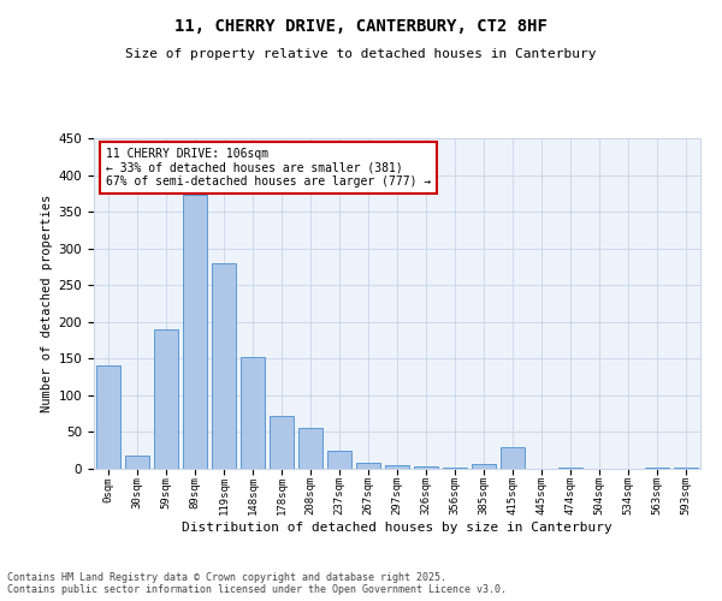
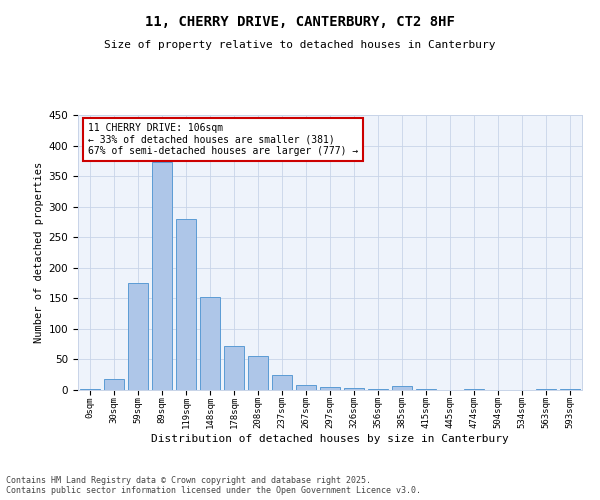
0sqm: 140 -> 2
59sqm: 190 -> 175
415sqm: 30 -> 2
